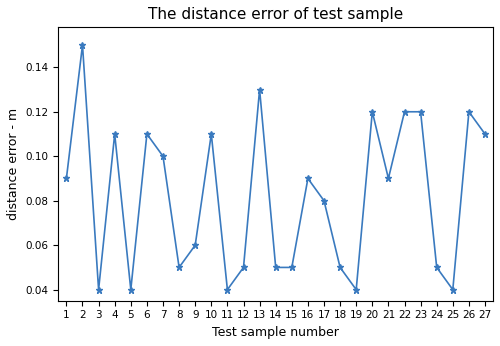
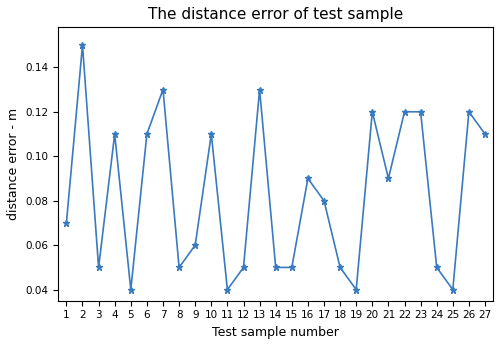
1: 0.09 -> 0.07
3: 0.04 -> 0.05
7: 0.10 -> 0.13
